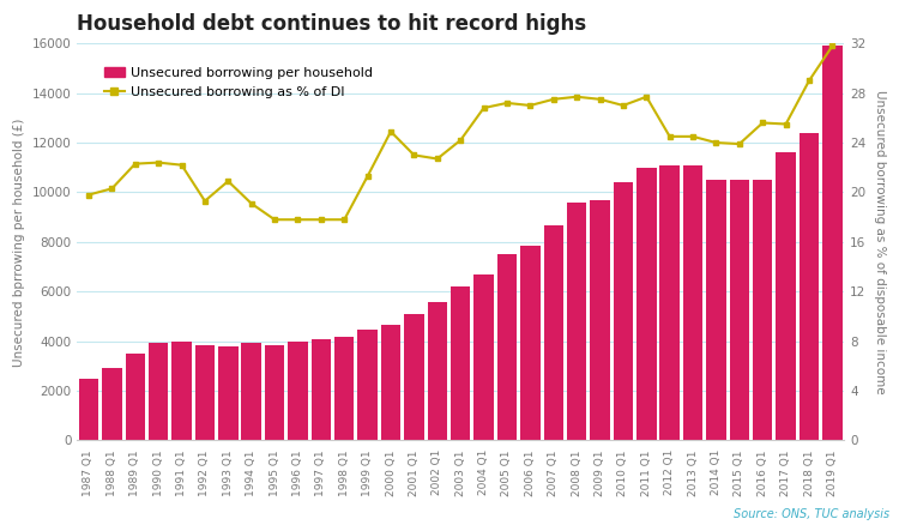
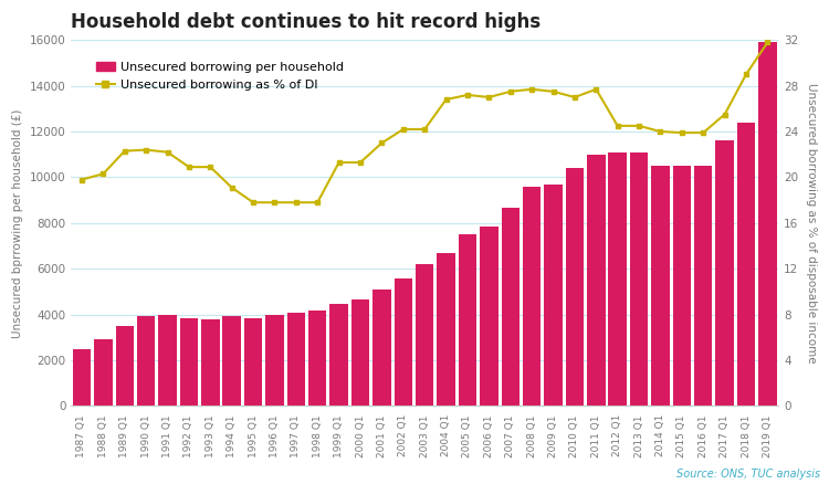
Unsecured borrowing as % of DI/1992 Q1: 19.3 -> 20.9
Unsecured borrowing as % of DI/2000 Q1: 24.9 -> 21.3
Unsecured borrowing as % of DI/2002 Q1: 22.7 -> 24.2
Unsecured borrowing as % of DI/2016 Q1: 25.6 -> 23.9
